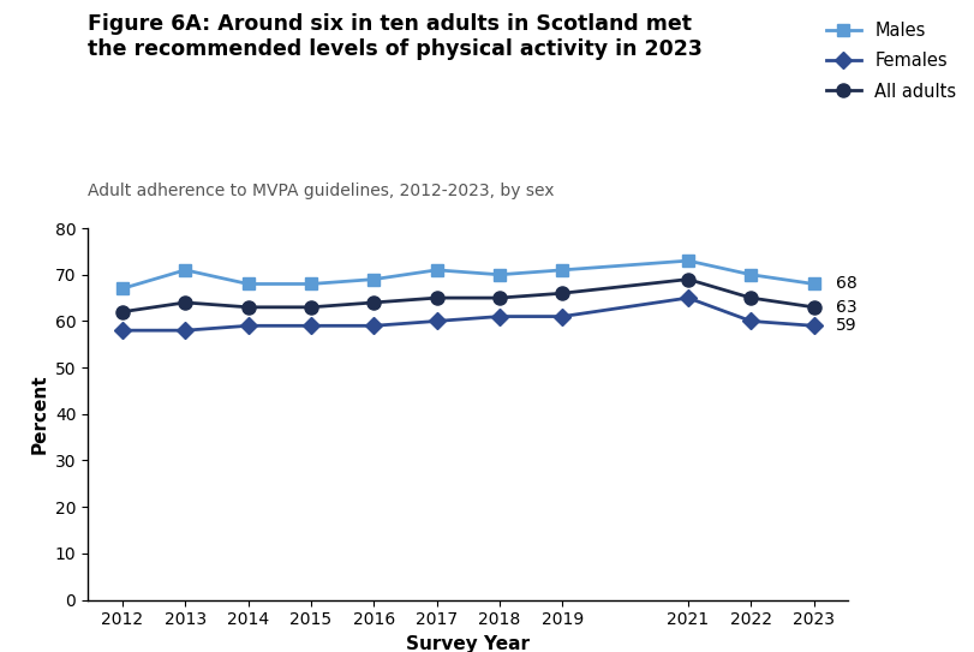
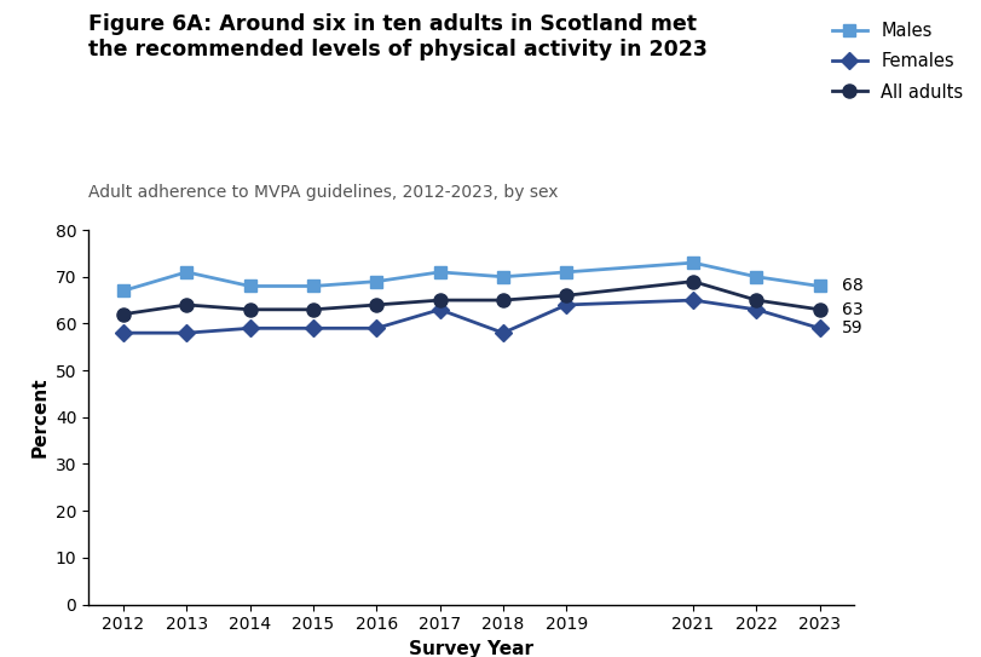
Females/2017: 60 -> 63
Females/2018: 61 -> 58
Females/2019: 61 -> 64
Females/2022: 60 -> 63
